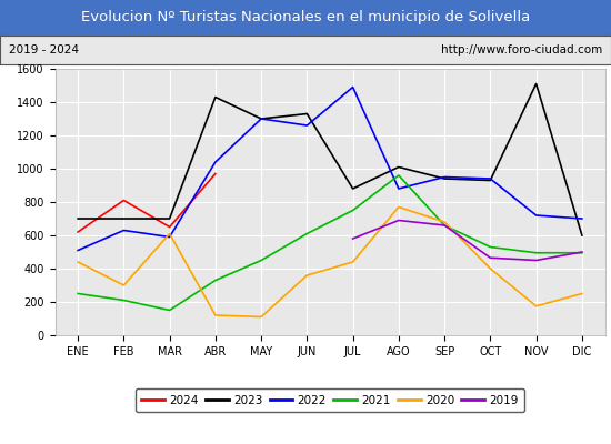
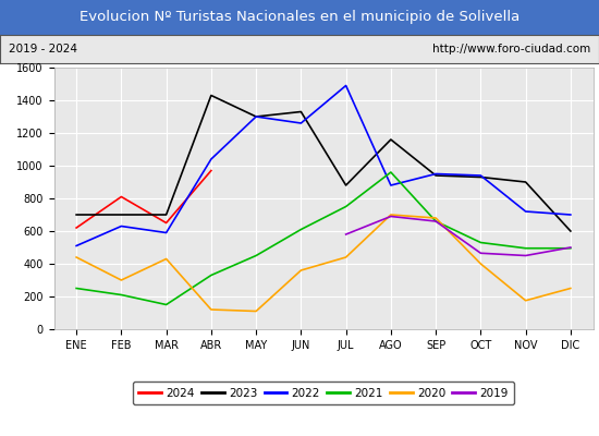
2020/MAR: 610 -> 430
2023/AGO: 1010 -> 1160
2020/AGO: 770 -> 700
2023/NOV: 1510 -> 900
